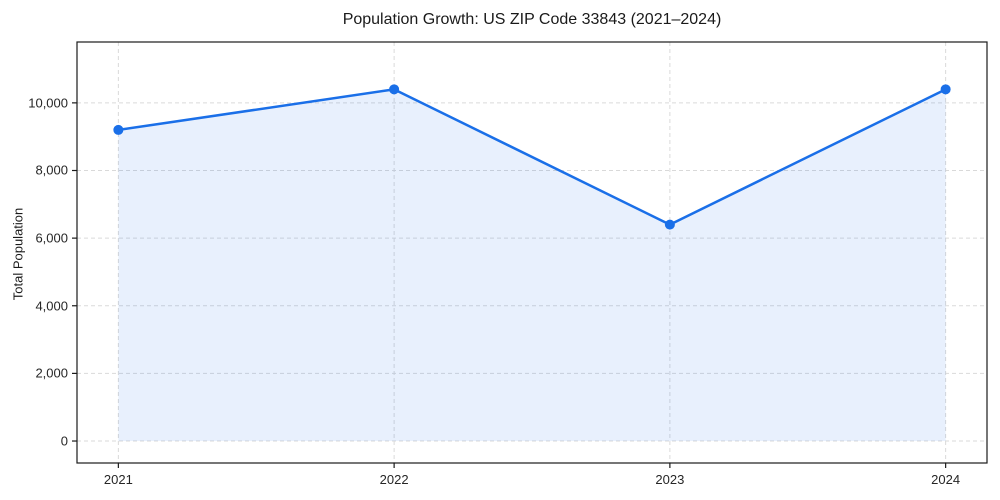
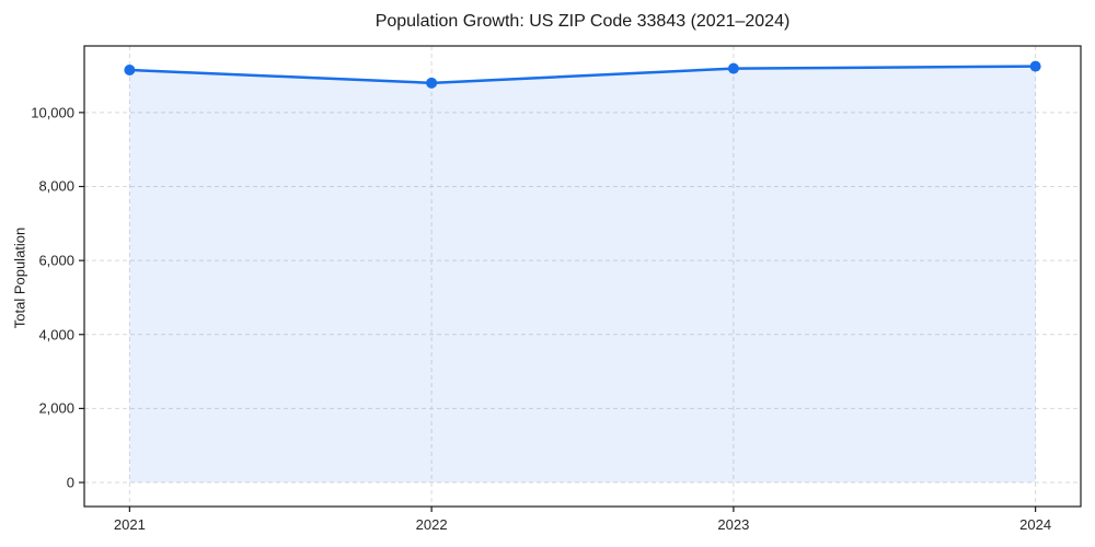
2021: 9200 -> 11200
2022: 10400 -> 10800
2023: 6400 -> 11200
2024: 10400 -> 11200
